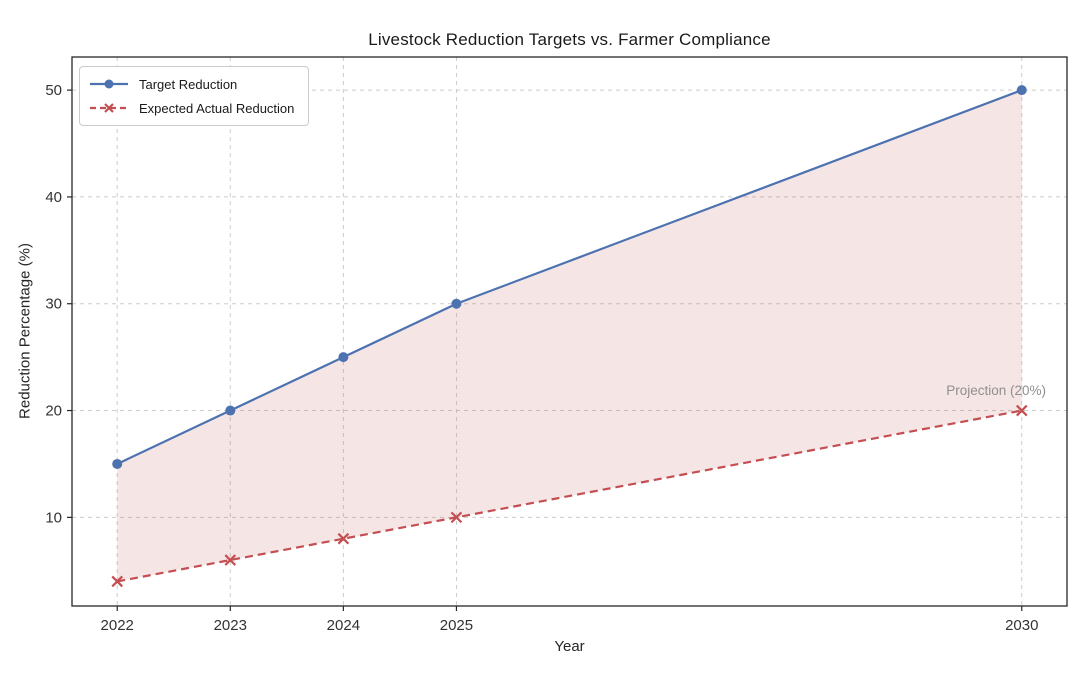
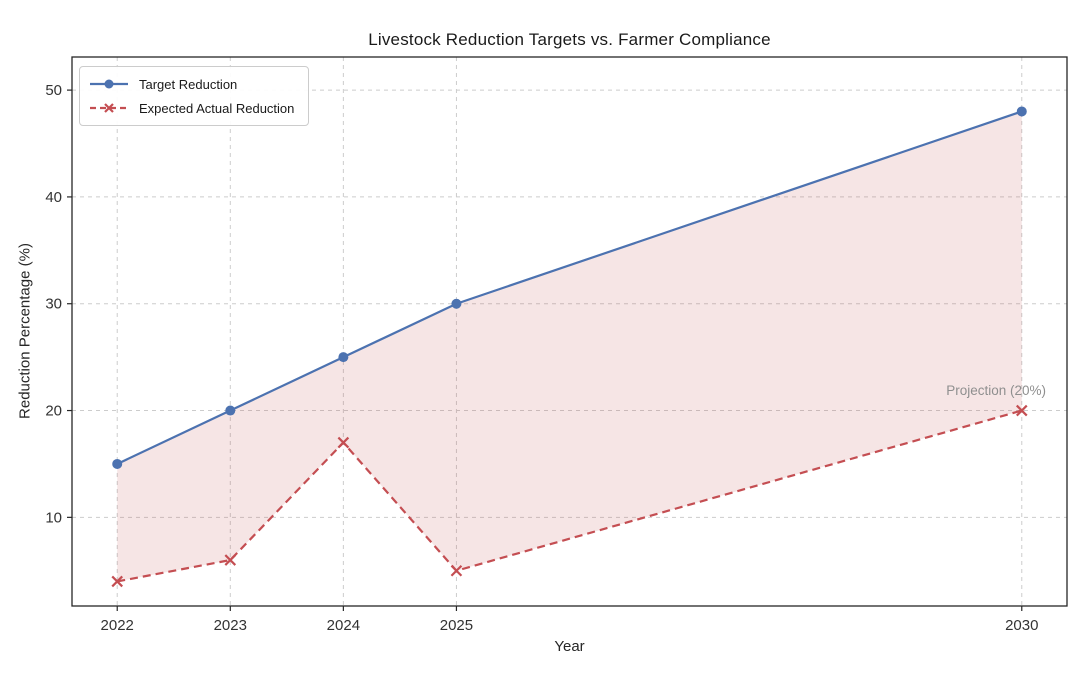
Expected Actual Reduction/2024: 8 -> 17
Expected Actual Reduction/2025: 10 -> 5
Target Reduction/2030: 50 -> 48
